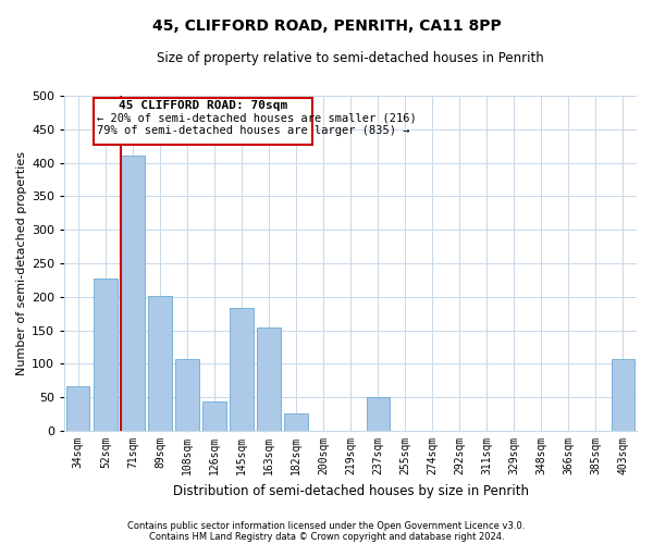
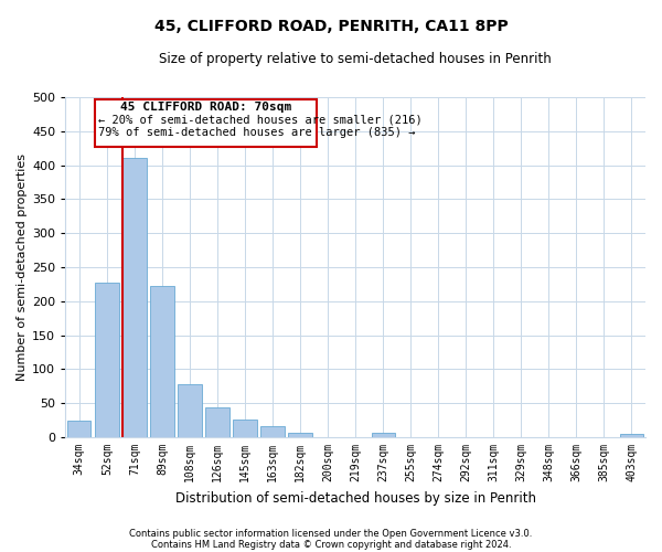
34sqm: 66 -> 25
89sqm: 202 -> 222
108sqm: 108 -> 78
145sqm: 184 -> 26
163sqm: 154 -> 16
182sqm: 26 -> 7
237sqm: 50 -> 6
403sqm: 108 -> 5
